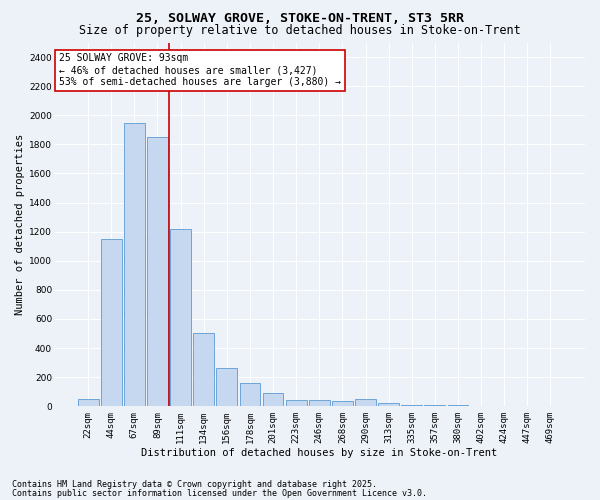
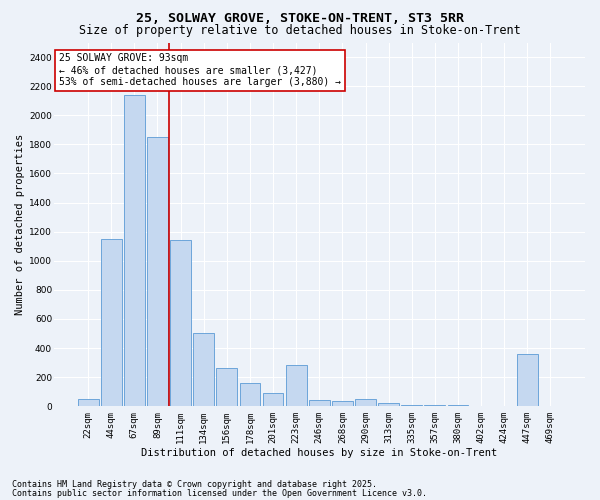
67sqm: 1950 -> 2140
111sqm: 1220 -> 1140
223sqm: 40 -> 280
447sqm: 0 -> 360
